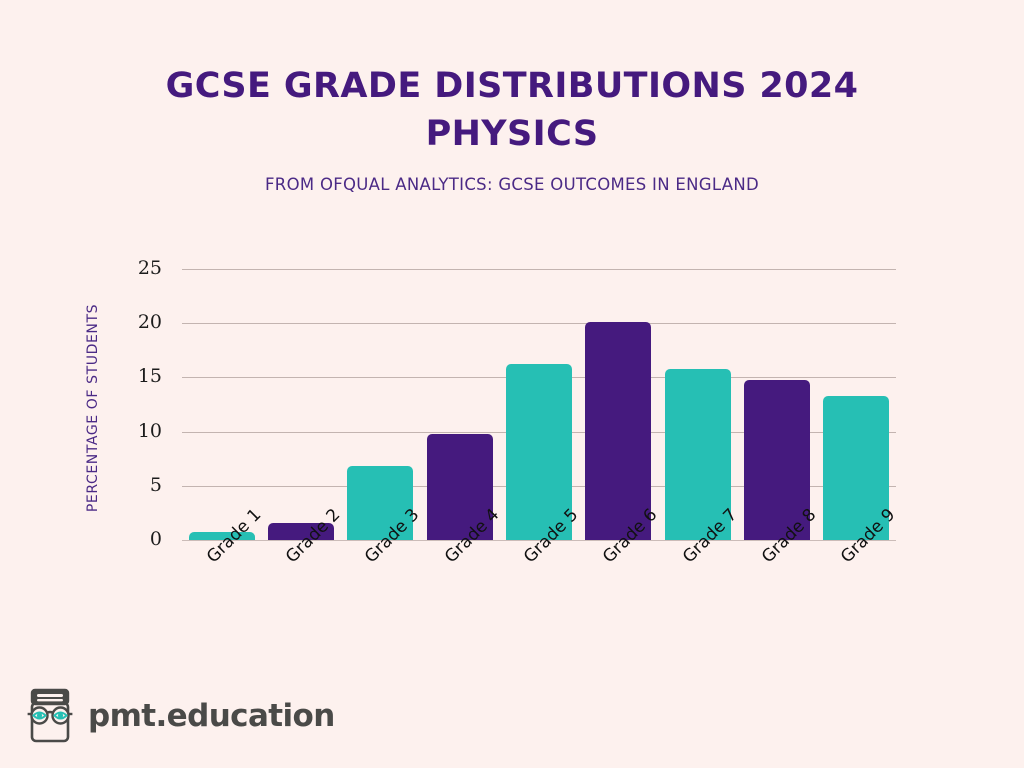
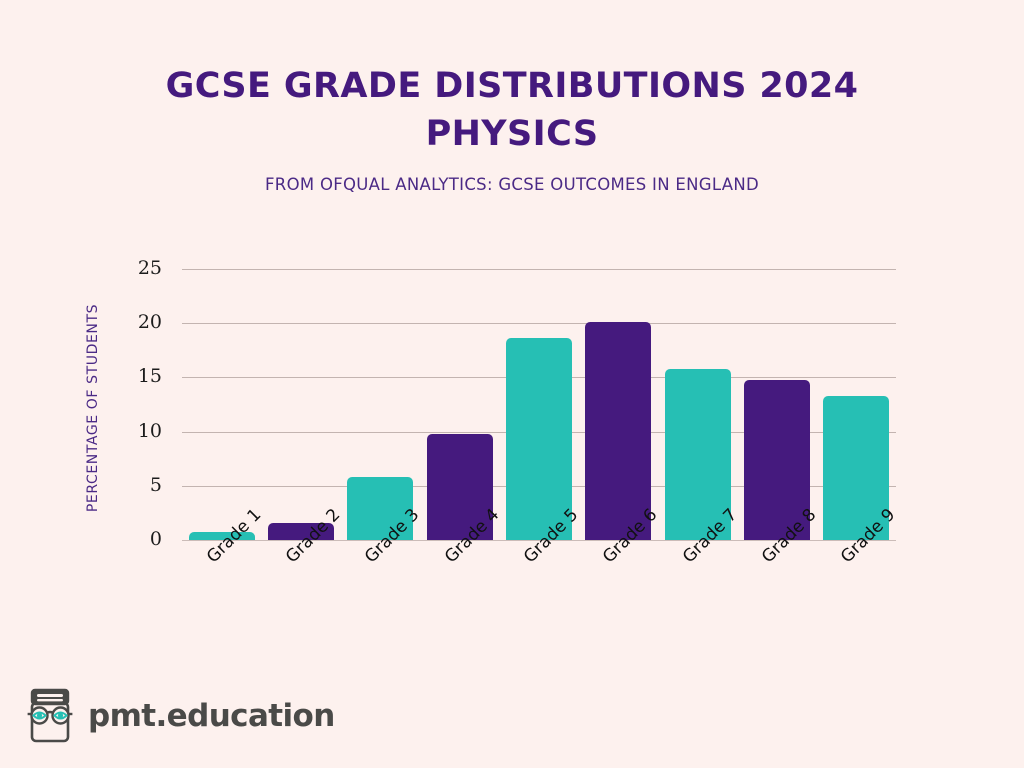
Grade 3: 6.8 -> 5.8
Grade 5: 16.2 -> 18.6
